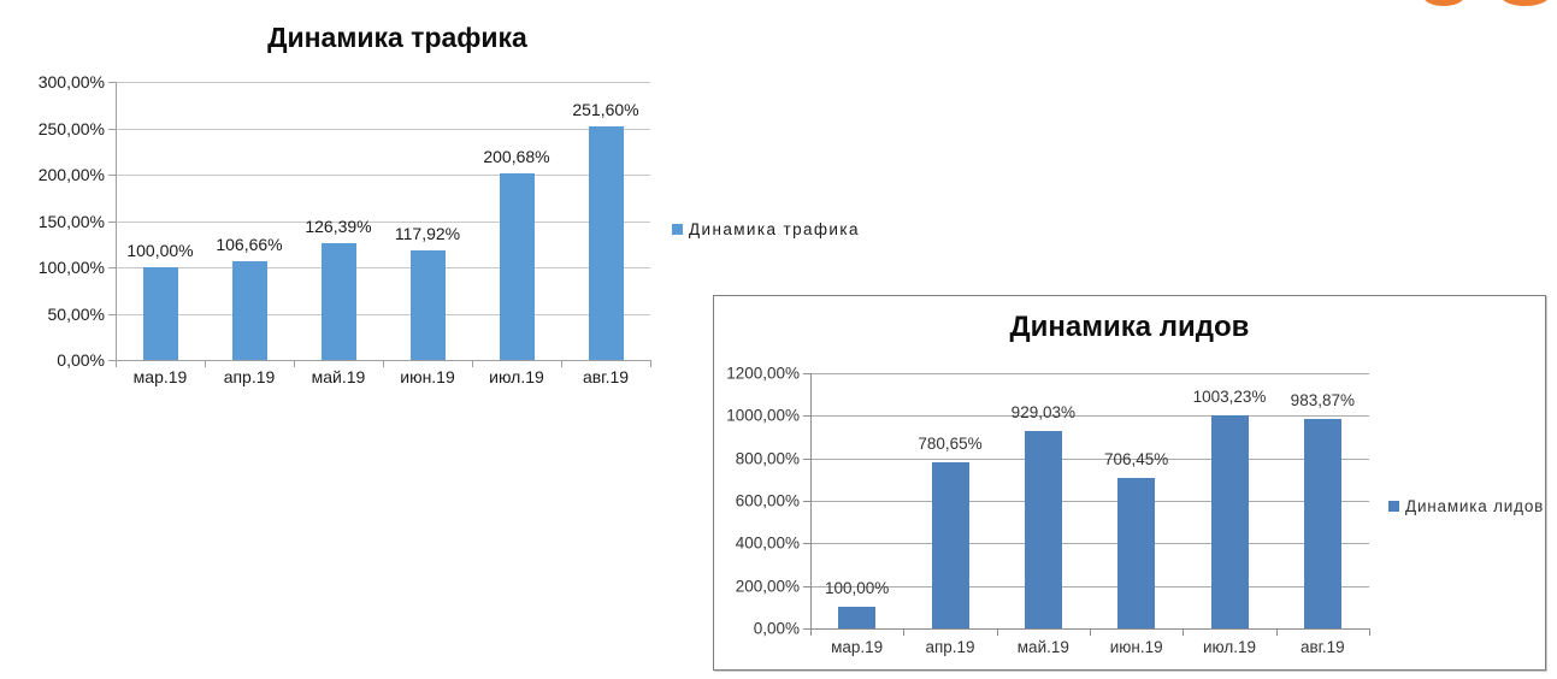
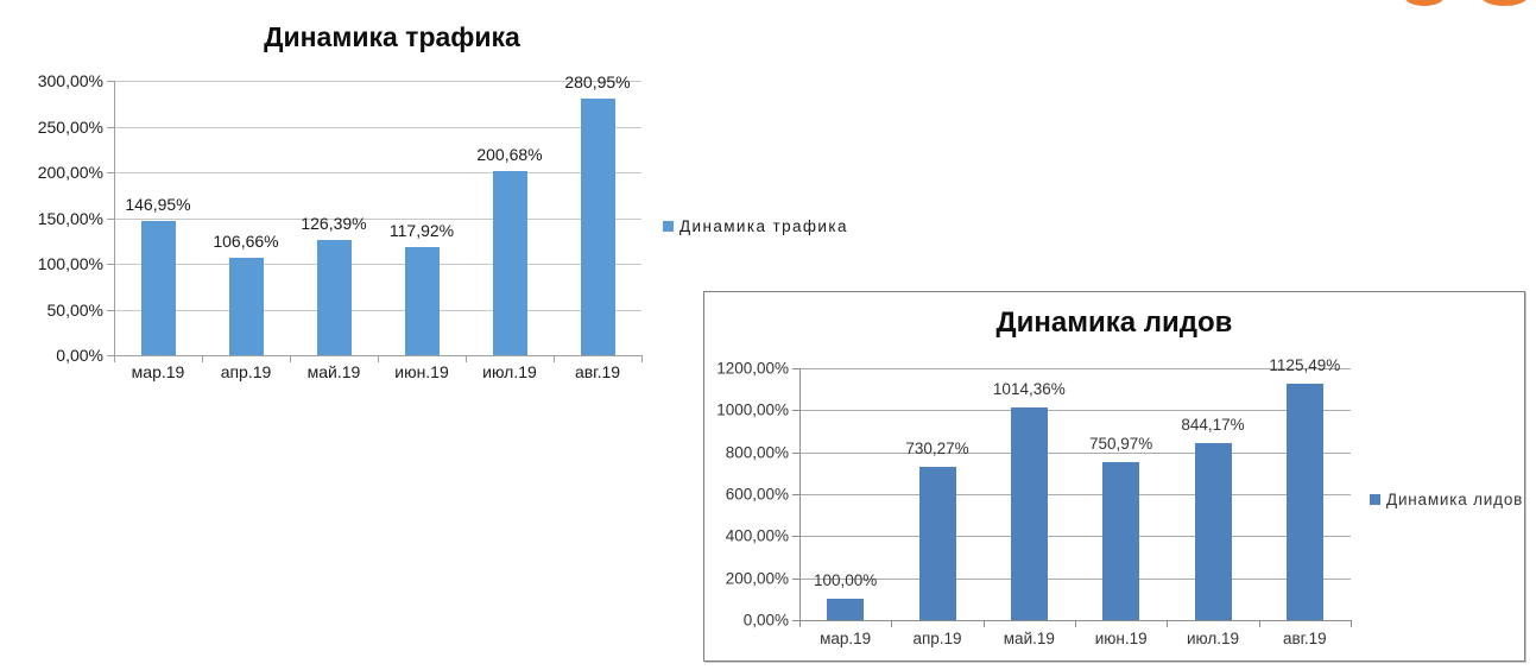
Динамика трафика/мар.19: 100,00% -> 146,95%
Динамика трафика/авг.19: 251,60% -> 280,95%
Динамика лидов/апр.19: 780,65% -> 730,27%
Динамика лидов/май.19: 929,03% -> 1014,36%
Динамика лидов/июн.19: 706,45% -> 750,97%
Динамика лидов/июл.19: 1003,23% -> 844,17%
Динамика лидов/авг.19: 983,87% -> 1125,49%
